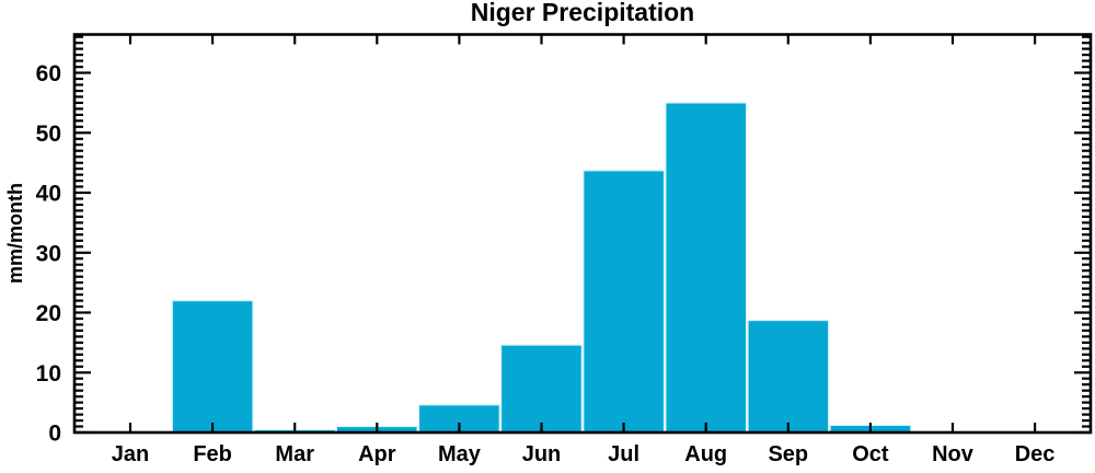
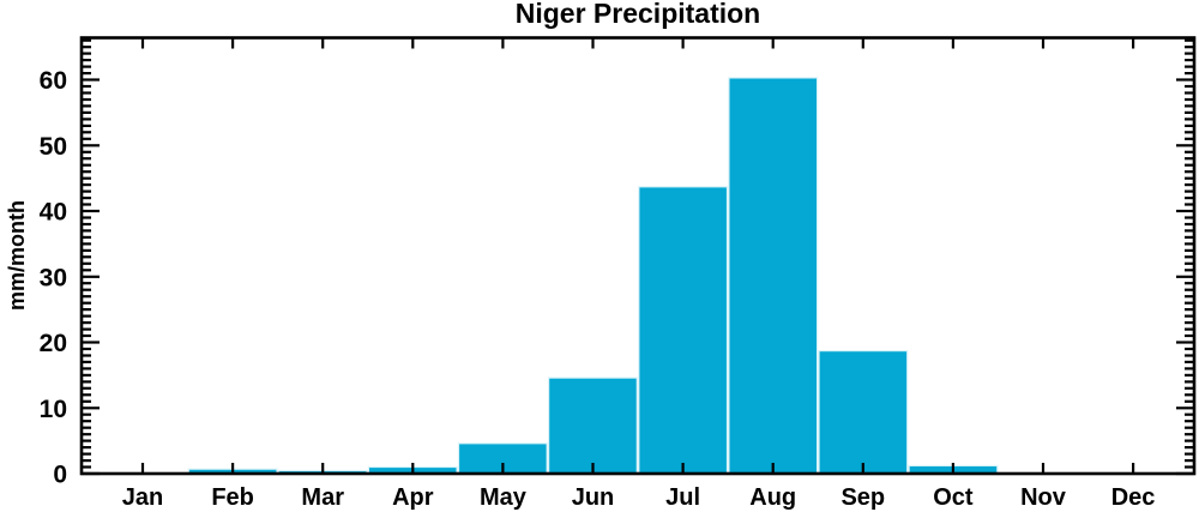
Feb: 22 -> 1
Aug: 55 -> 60
